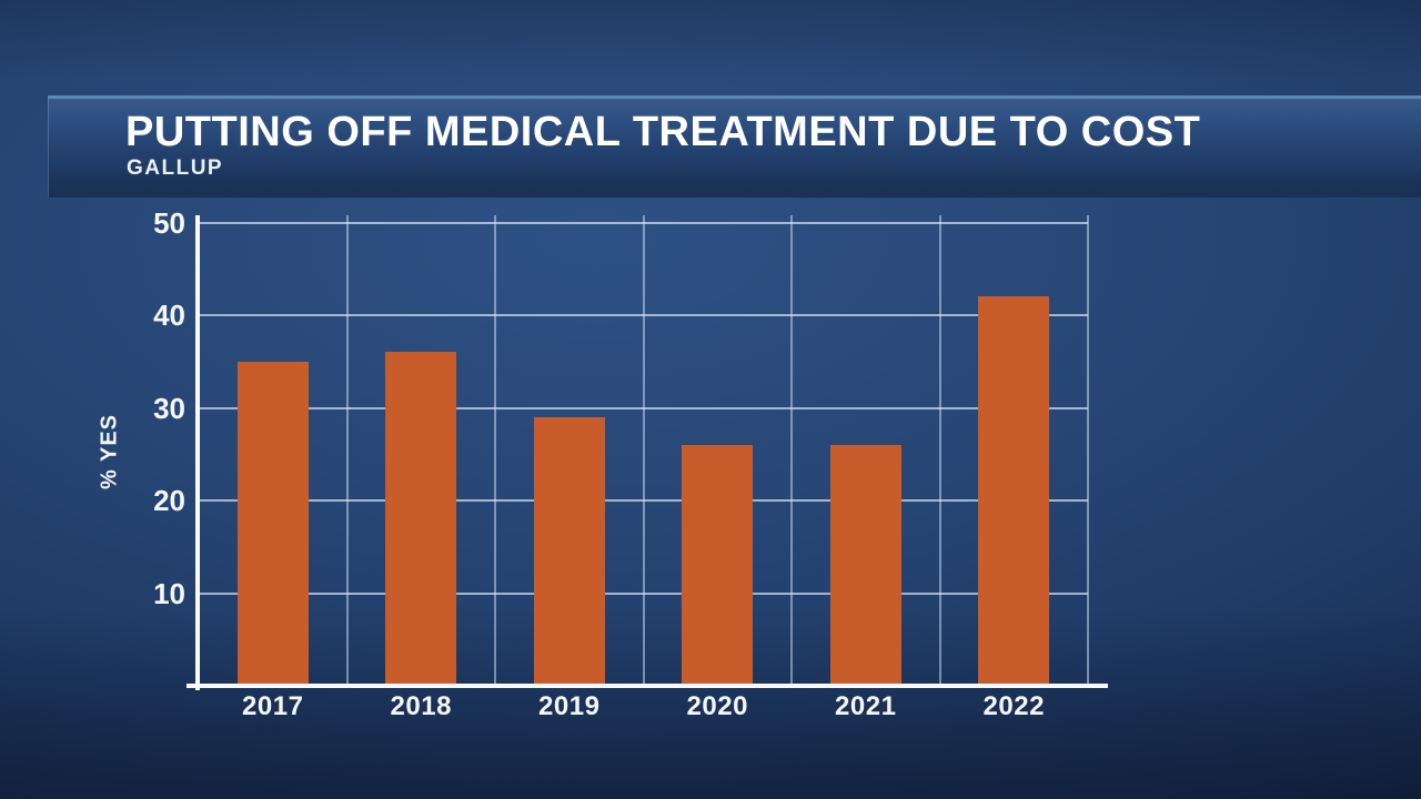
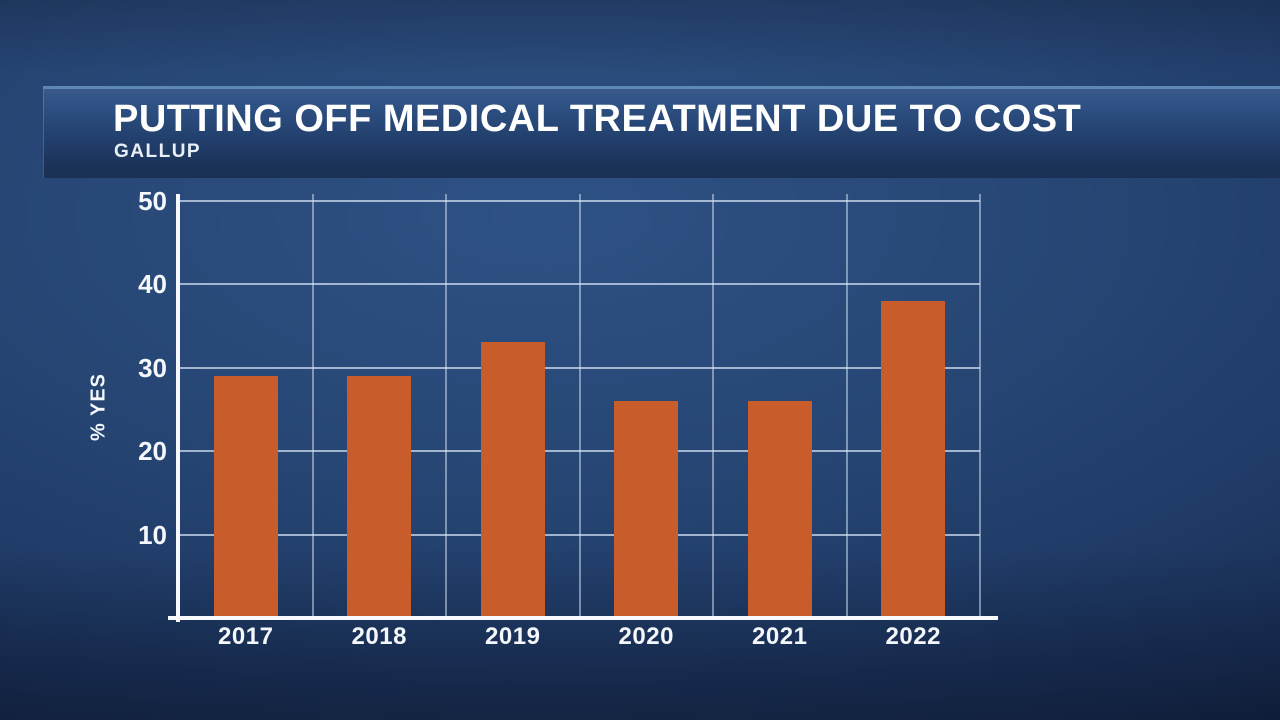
2017: 35 -> 29
2018: 36 -> 29
2019: 29 -> 33
2022: 42 -> 38
